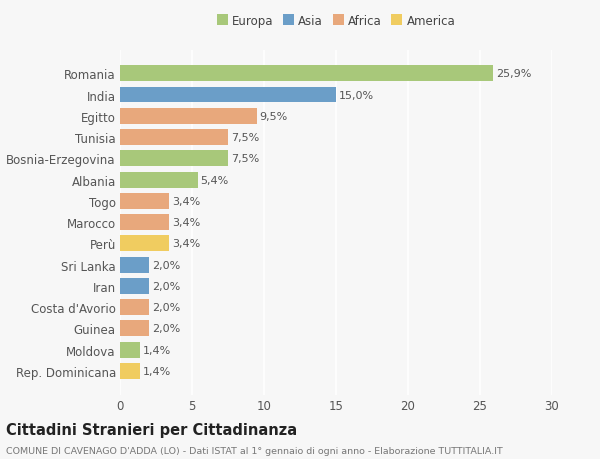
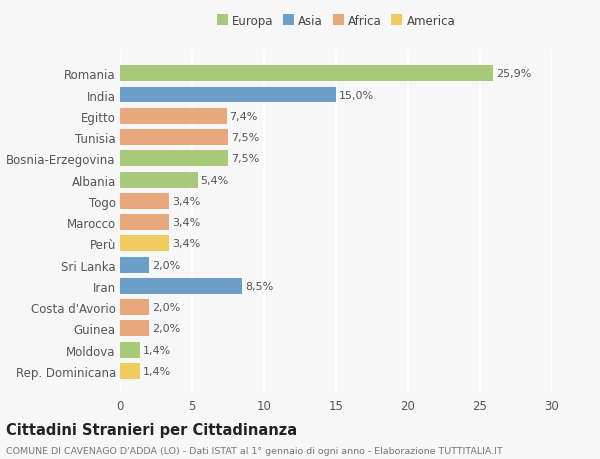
Egitto: 9,5% -> 7,4%
Iran: 2,0% -> 8,5%
